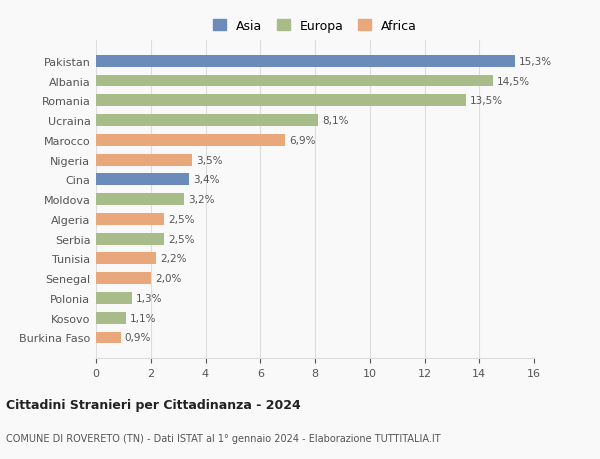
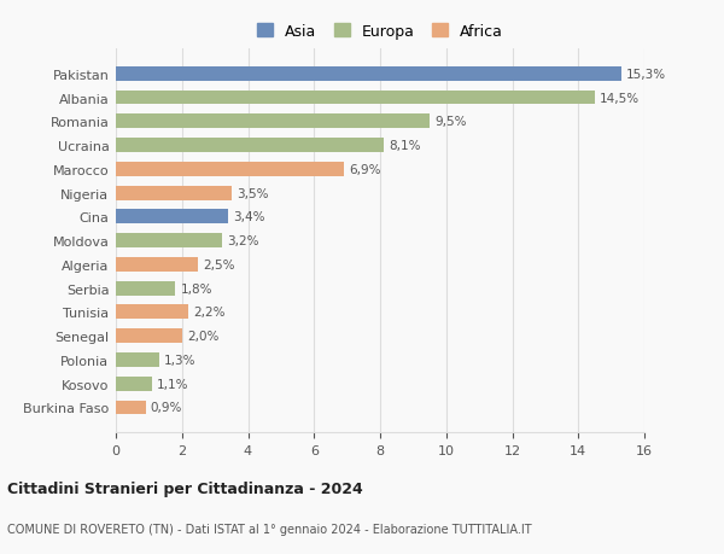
Romania: 13,5% -> 9,5%
Serbia: 2,5% -> 1,8%
